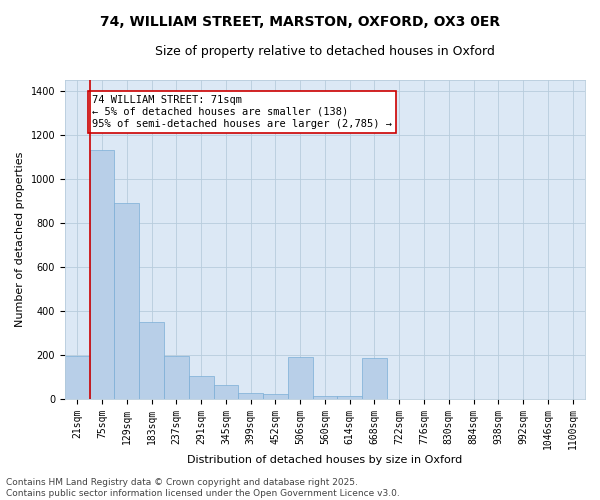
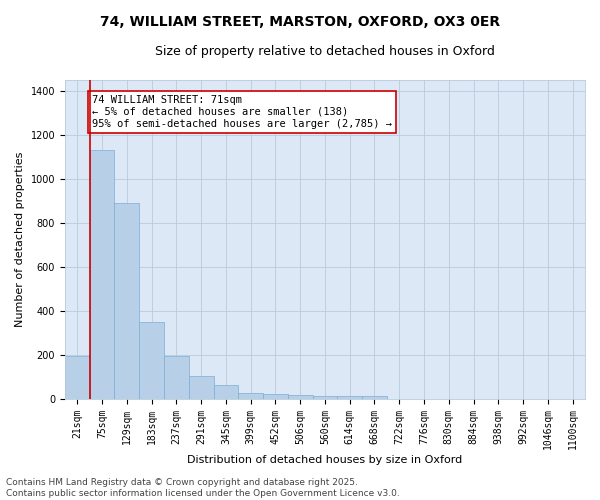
506sqm: 190 -> 15
668sqm: 185 -> 10
